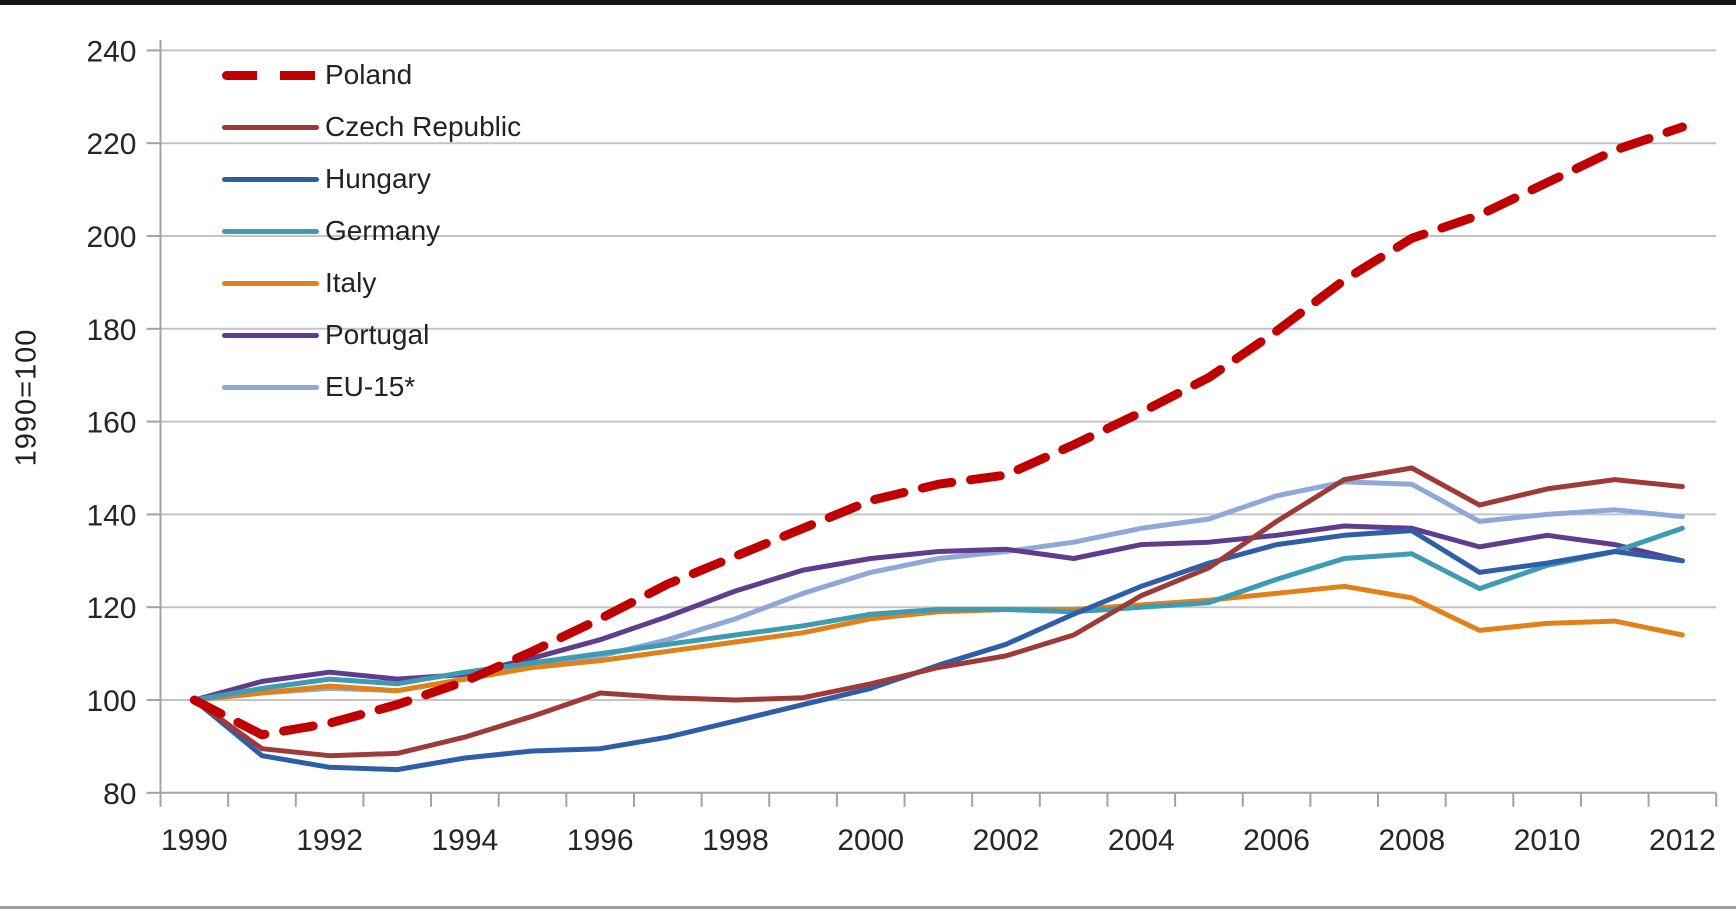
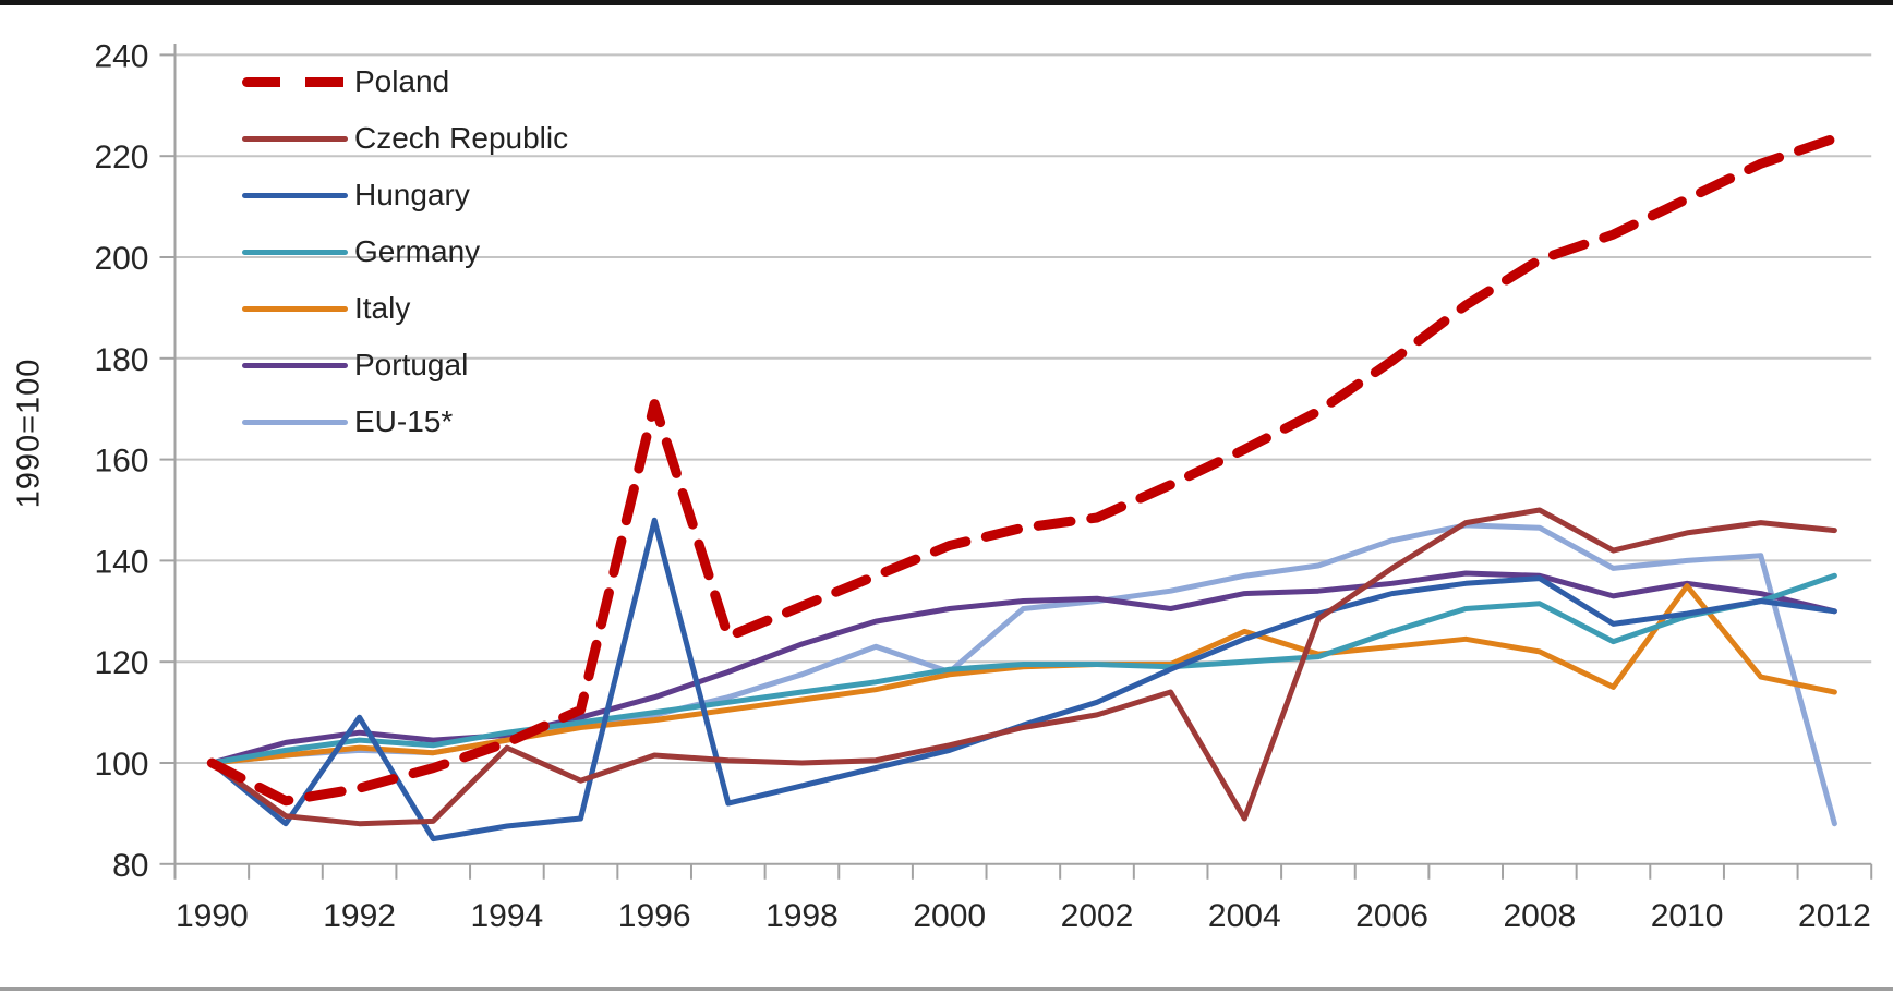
Hungary/1992: 86 -> 109
Czech Republic/1994: 92 -> 103
Poland/1996: 118 -> 171
Hungary/1996: 90 -> 148
EU-15*/2000: 128 -> 118
Czech Republic/2004: 122 -> 89
Italy/2004: 120 -> 126
Italy/2010: 116 -> 135
EU-15*/2012: 140 -> 88
